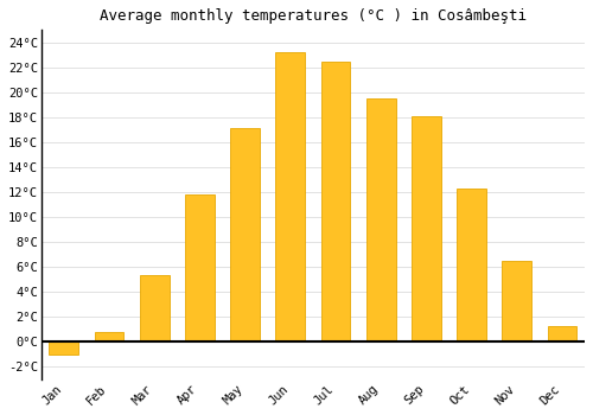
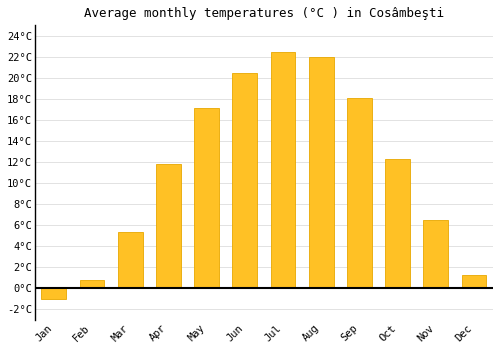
Jun: 23.2°C -> 20.5°C
Aug: 19.5°C -> 22.0°C
